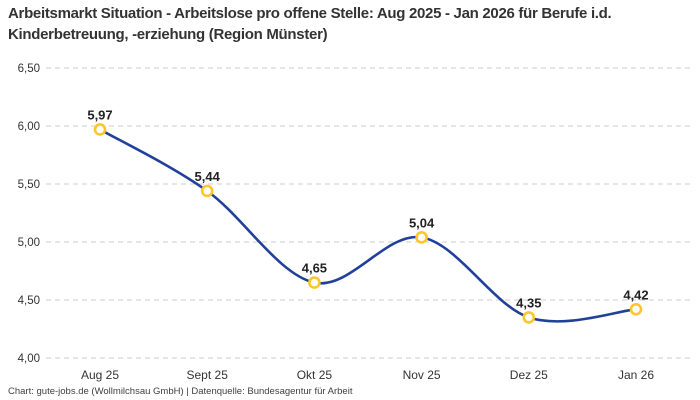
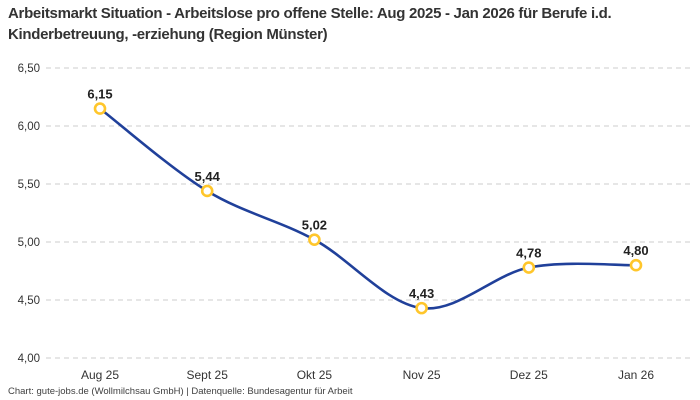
Aug 25: 5,97 -> 6,15
Okt 25: 4,65 -> 5,02
Nov 25: 5,04 -> 4,43
Dez 25: 4,35 -> 4,78
Jan 26: 4,42 -> 4,80
